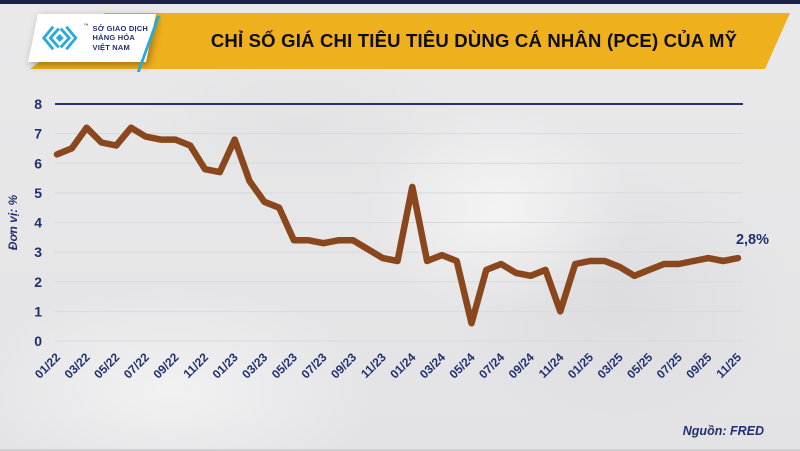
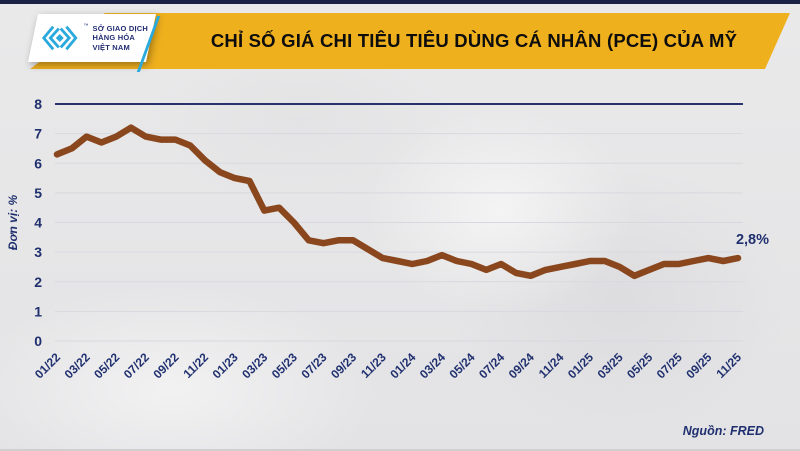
03/22: 7.2 -> 6.9
05/22: 6.6 -> 6.9
11/22: 5.8 -> 6.1
01/23: 6.8 -> 5.5
03/23: 4.7 -> 4.4
05/23: 3.4 -> 4.0
01/24: 5.2 -> 2.6
05/24: 0.6 -> 2.6
11/24: 1.0 -> 2.5
